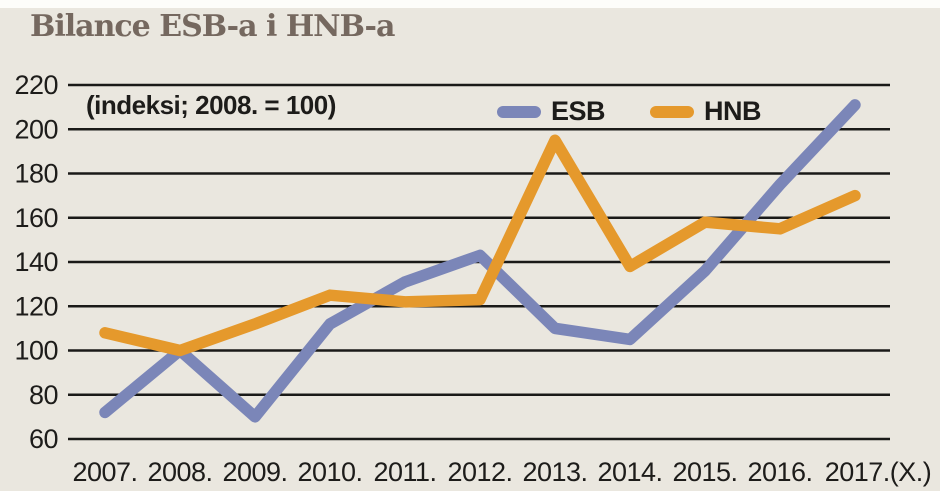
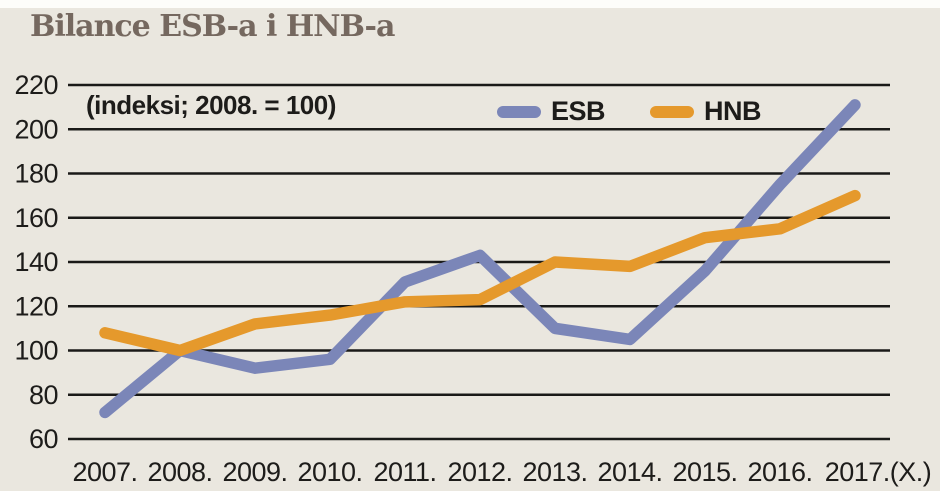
ESB/2009.: 70 -> 92
ESB/2010.: 112 -> 96
HNB/2010.: 125 -> 116
HNB/2013.: 195 -> 140
HNB/2015.: 158 -> 151
